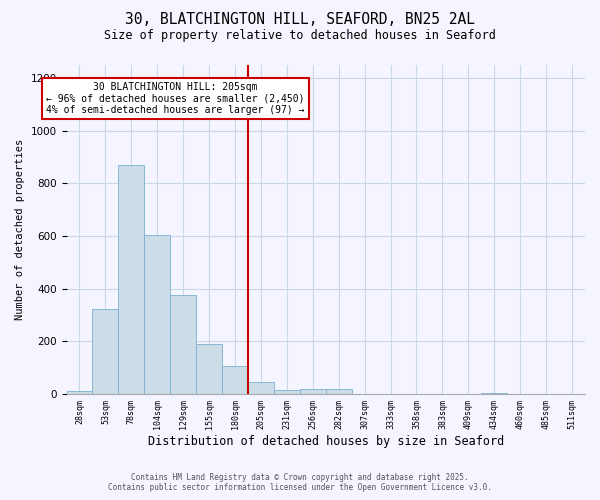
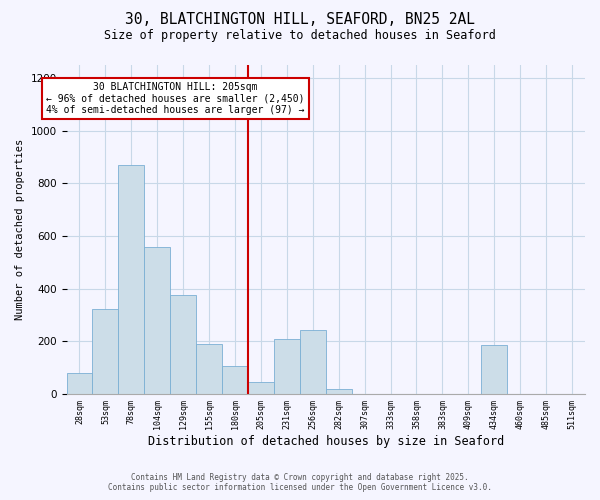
28sqm: 10 -> 80
104sqm: 605 -> 560
231sqm: 15 -> 210
256sqm: 20 -> 245
434sqm: 5 -> 185
